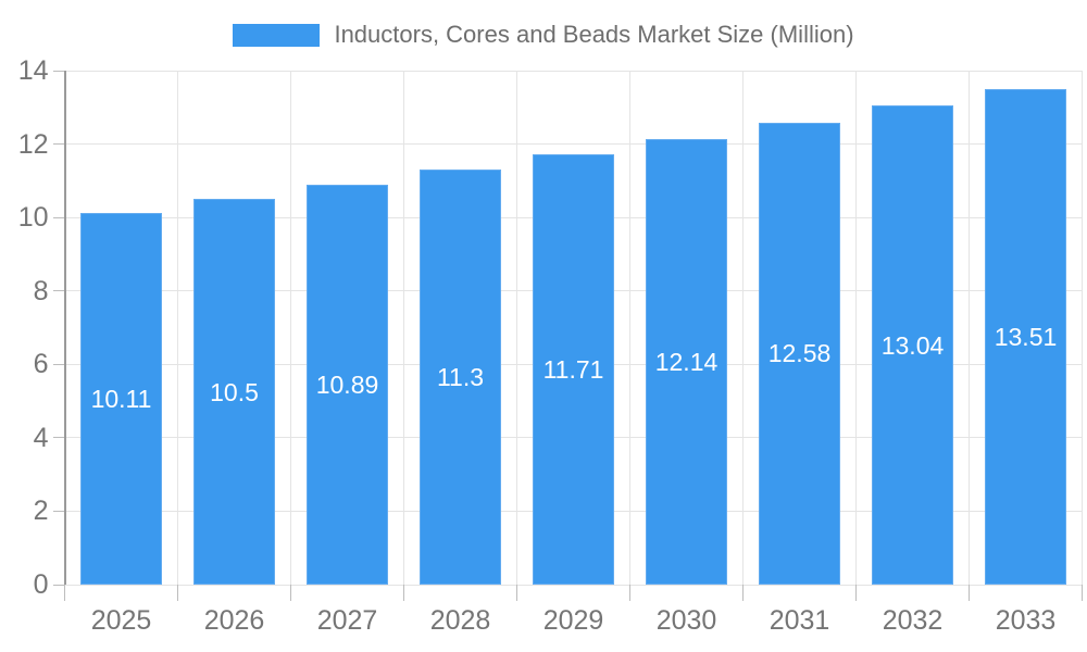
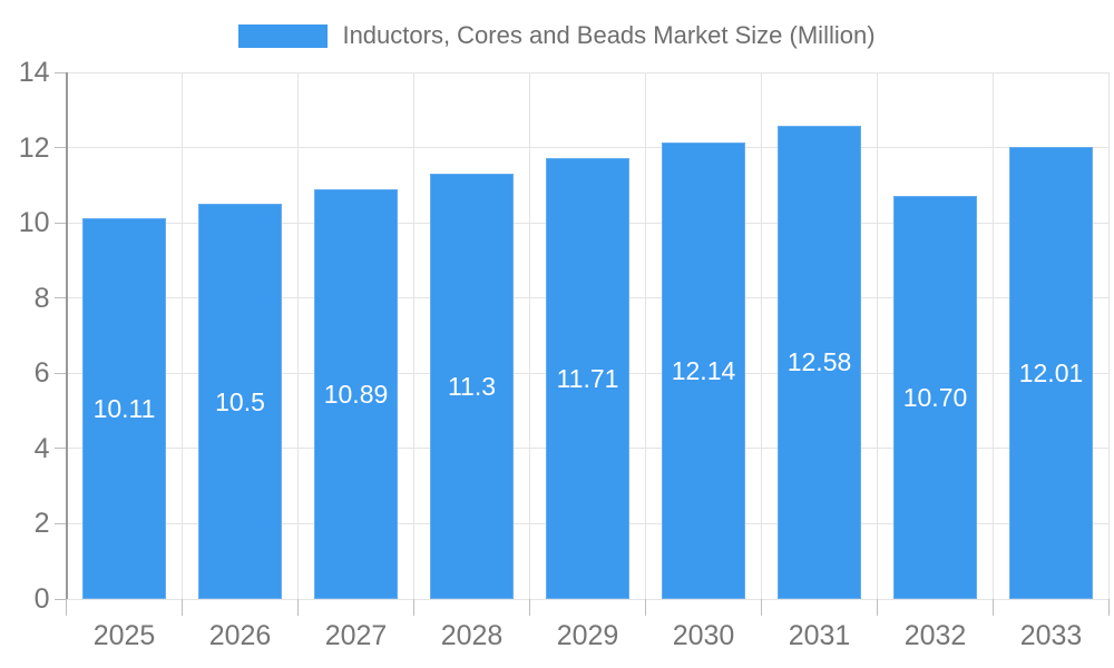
2032: 13.04 -> 10.70
2033: 13.51 -> 12.01
